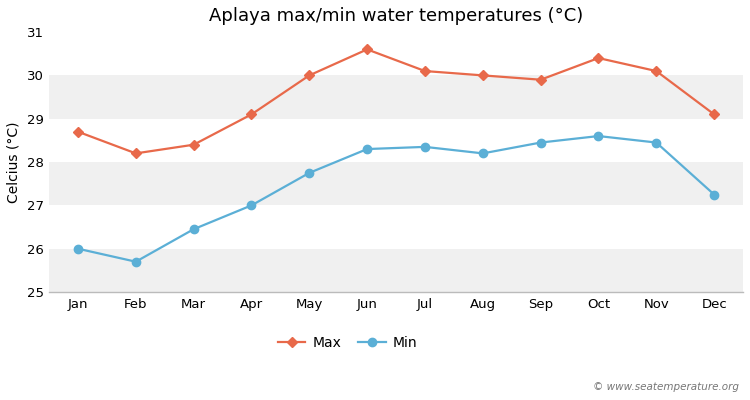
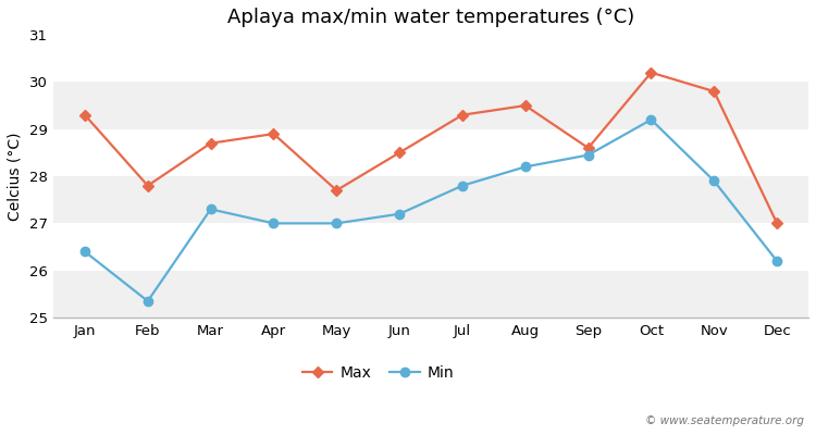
Max/Jan: 28.7 -> 29.3
Min/Jan: 26.00 -> 26.40
Max/Feb: 28.2 -> 27.8
Min/Feb: 25.70 -> 25.35
Max/Mar: 28.4 -> 28.7
Min/Mar: 26.45 -> 27.30
Max/Apr: 29.1 -> 28.9
Max/May: 30.0 -> 27.7
Min/May: 27.75 -> 27.00
Max/Jun: 30.6 -> 28.5
Min/Jun: 28.30 -> 27.20
Max/Jul: 30.1 -> 29.3
Min/Jul: 28.35 -> 27.80
Max/Aug: 30.0 -> 29.5
Max/Sep: 29.9 -> 28.6
Max/Oct: 30.4 -> 30.2
Min/Oct: 28.60 -> 29.20
Max/Nov: 30.1 -> 29.8
Min/Nov: 28.45 -> 27.90
Max/Dec: 29.1 -> 27.0
Min/Dec: 27.25 -> 26.20
